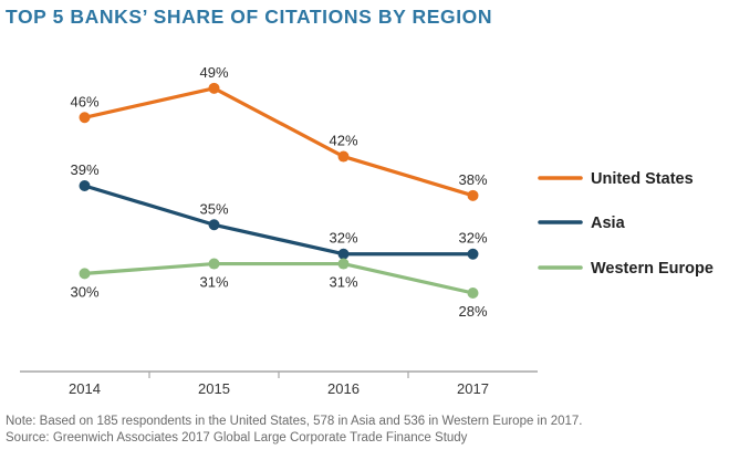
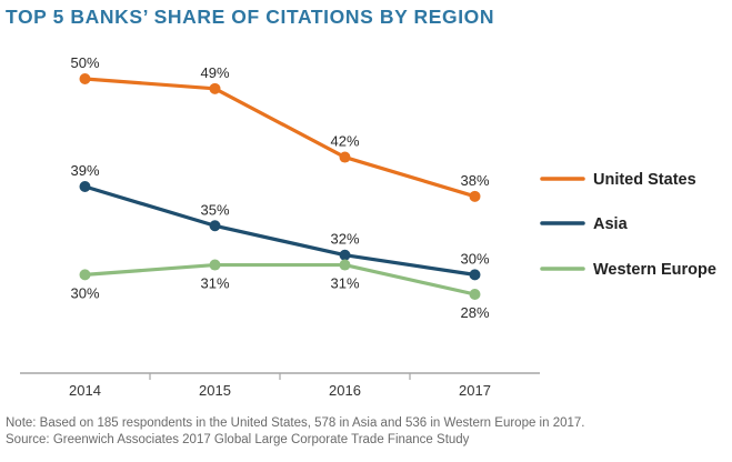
United States/2014: 46% -> 50%
Asia/2017: 32% -> 30%
